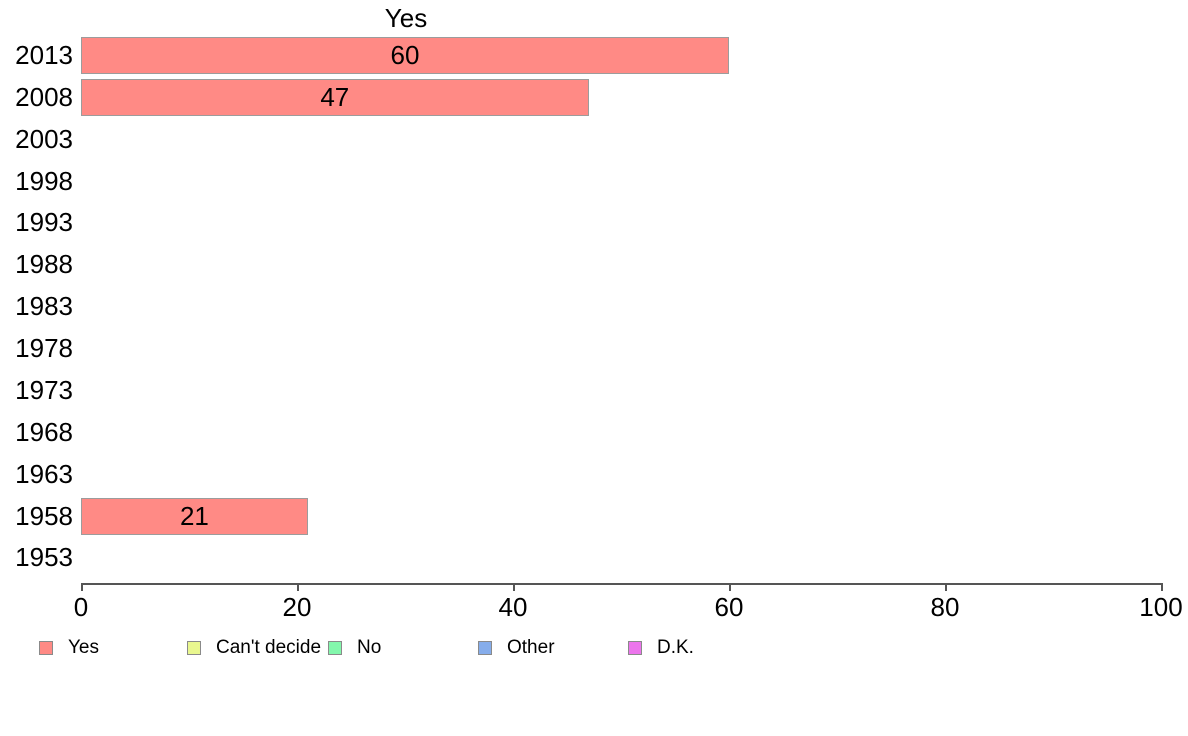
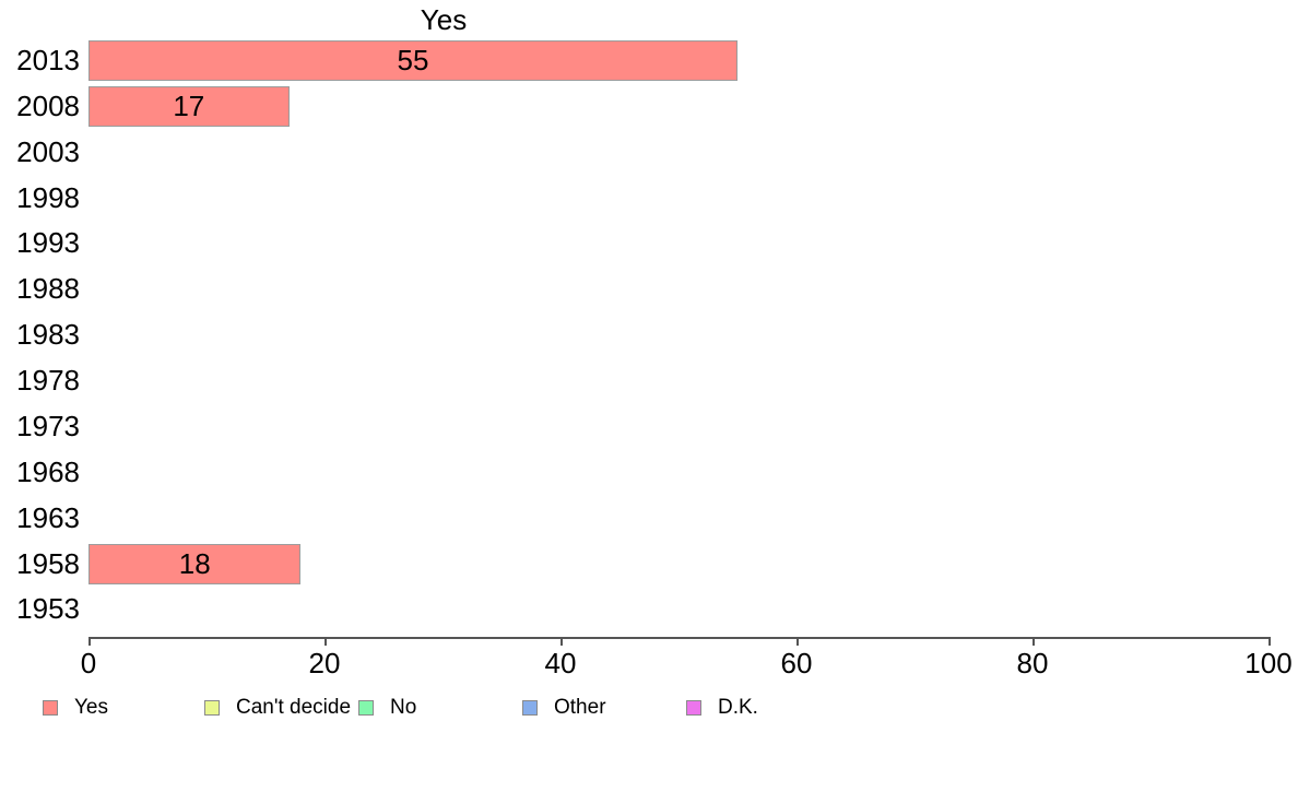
2013: 60 -> 55
2008: 47 -> 17
1958: 21 -> 18
